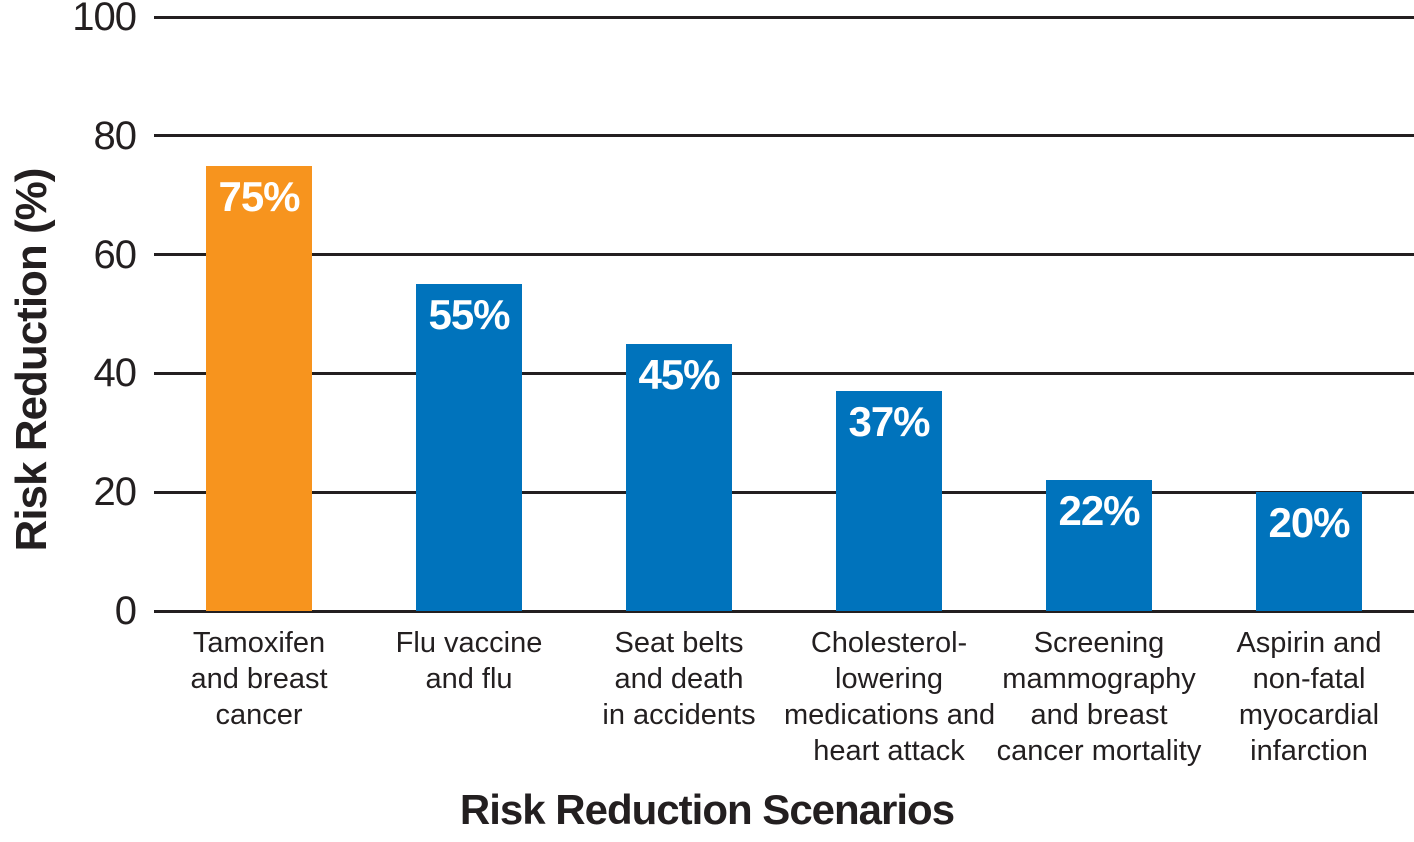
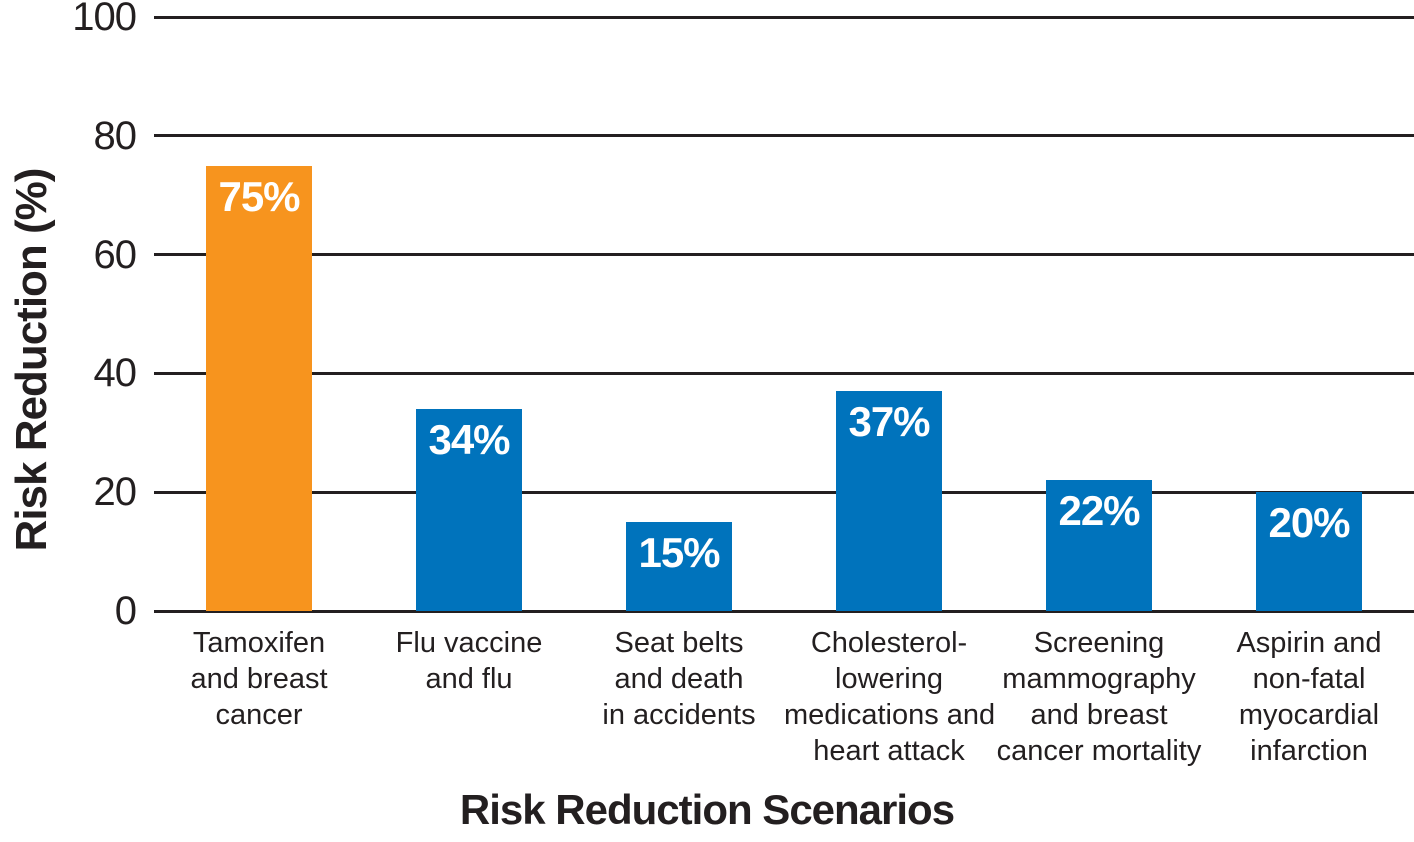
Flu vaccine and flu: 55% -> 34%
Seat belts and death in accidents: 45% -> 15%
